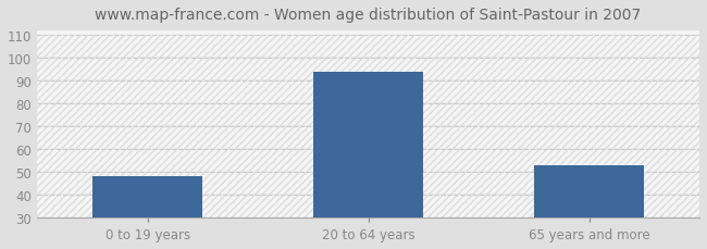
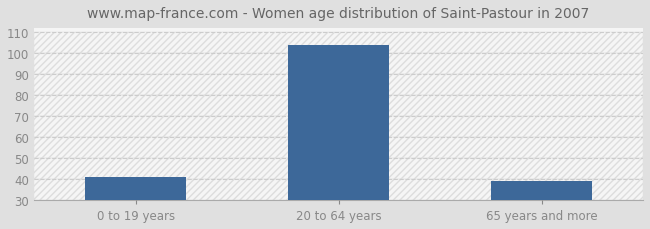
0 to 19 years: 48 -> 41
20 to 64 years: 94 -> 104
65 years and more: 53 -> 39
